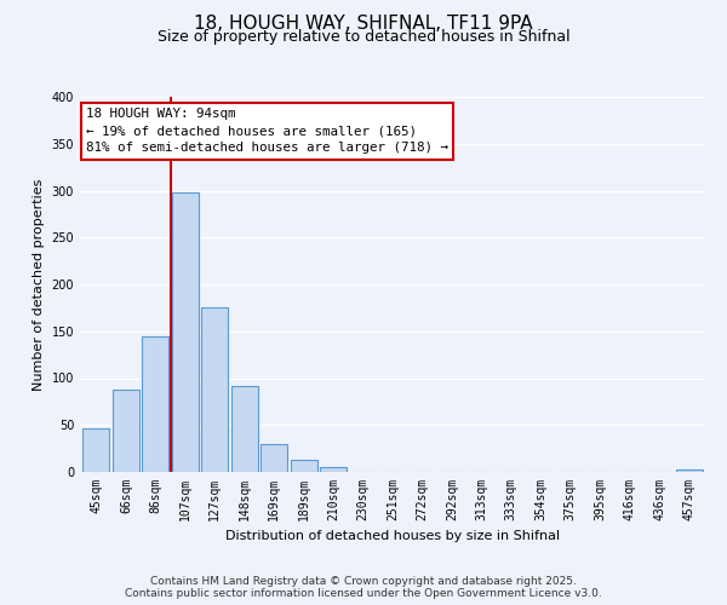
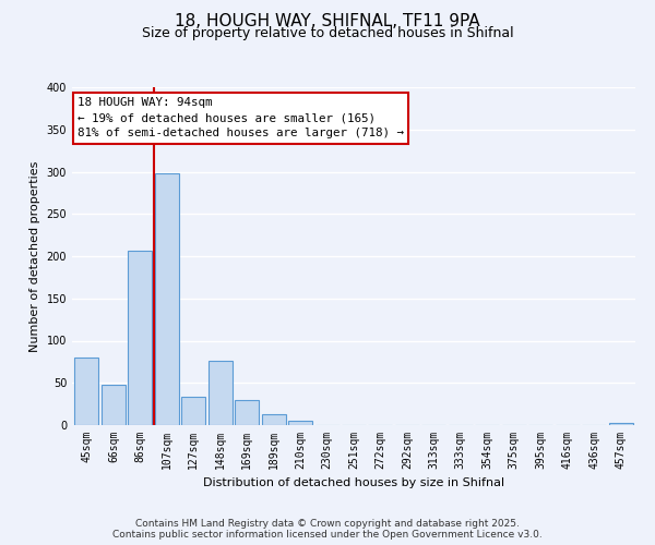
45sqm: 47 -> 80
66sqm: 88 -> 48
86sqm: 145 -> 206
127sqm: 175 -> 34
148sqm: 92 -> 76
